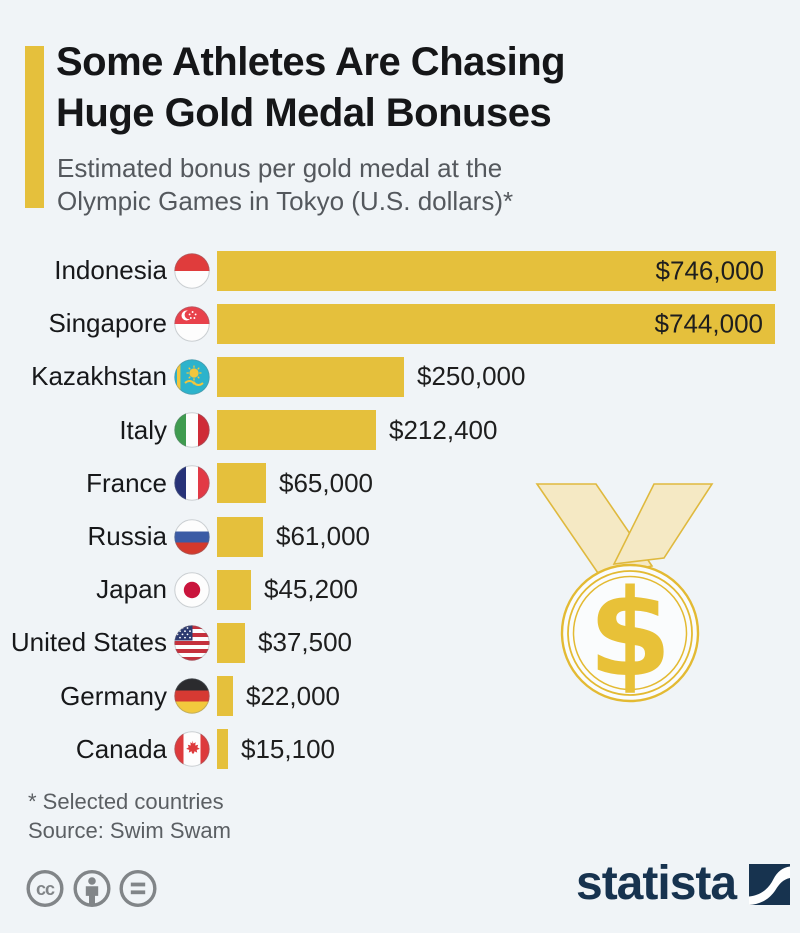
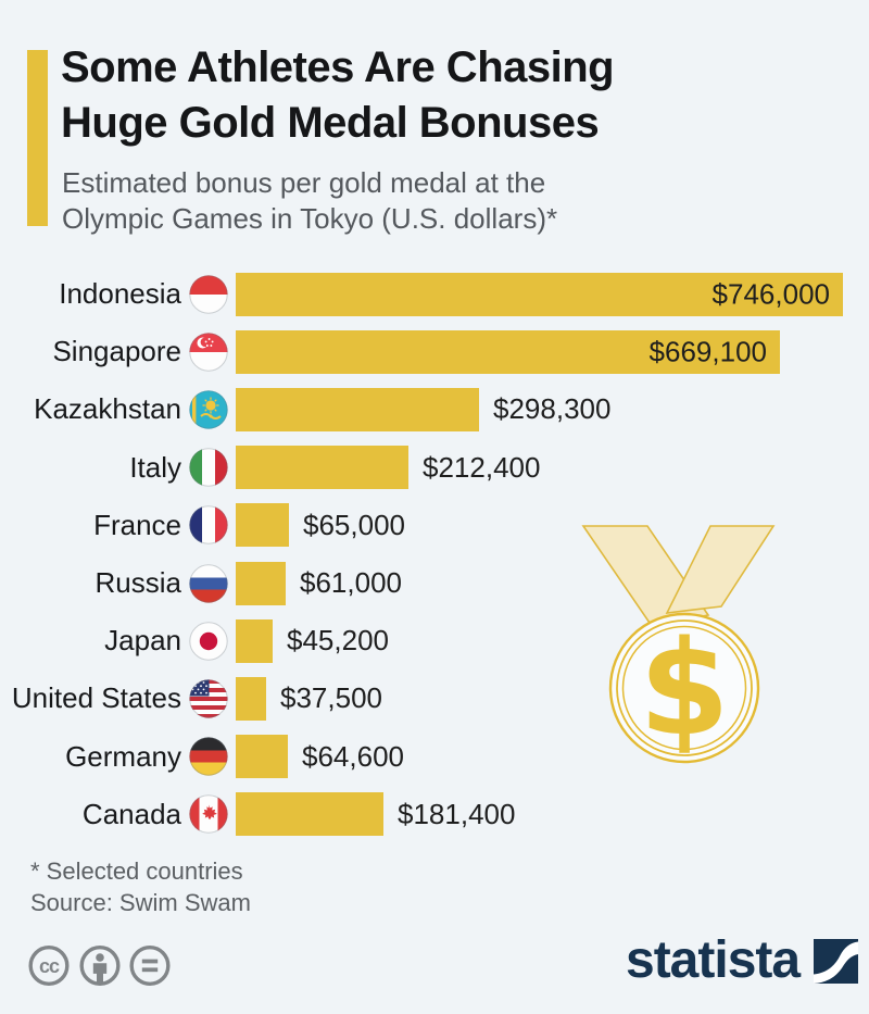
Singapore: $744,000 -> $669,100
Kazakhstan: $250,000 -> $298,300
Germany: $22,000 -> $64,600
Canada: $15,100 -> $181,400
